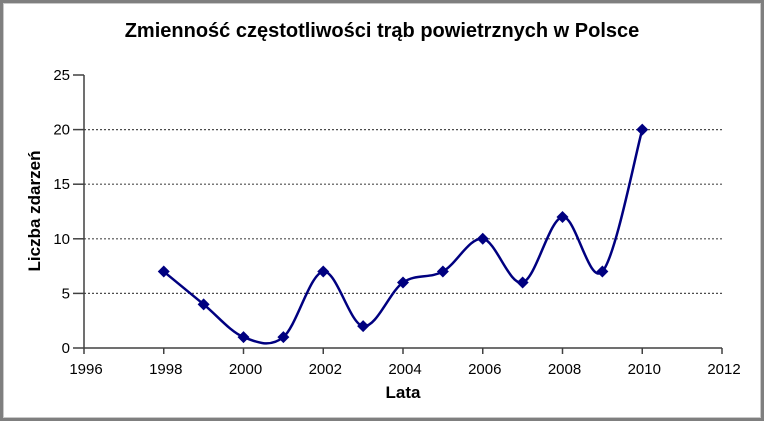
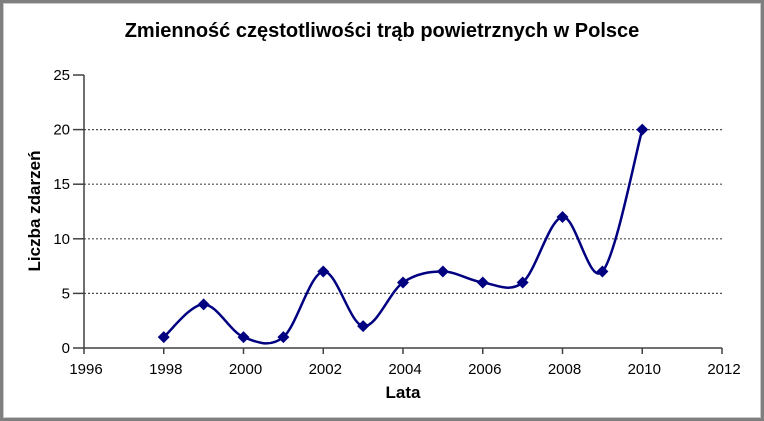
1998: 7 -> 1
2006: 10 -> 6
